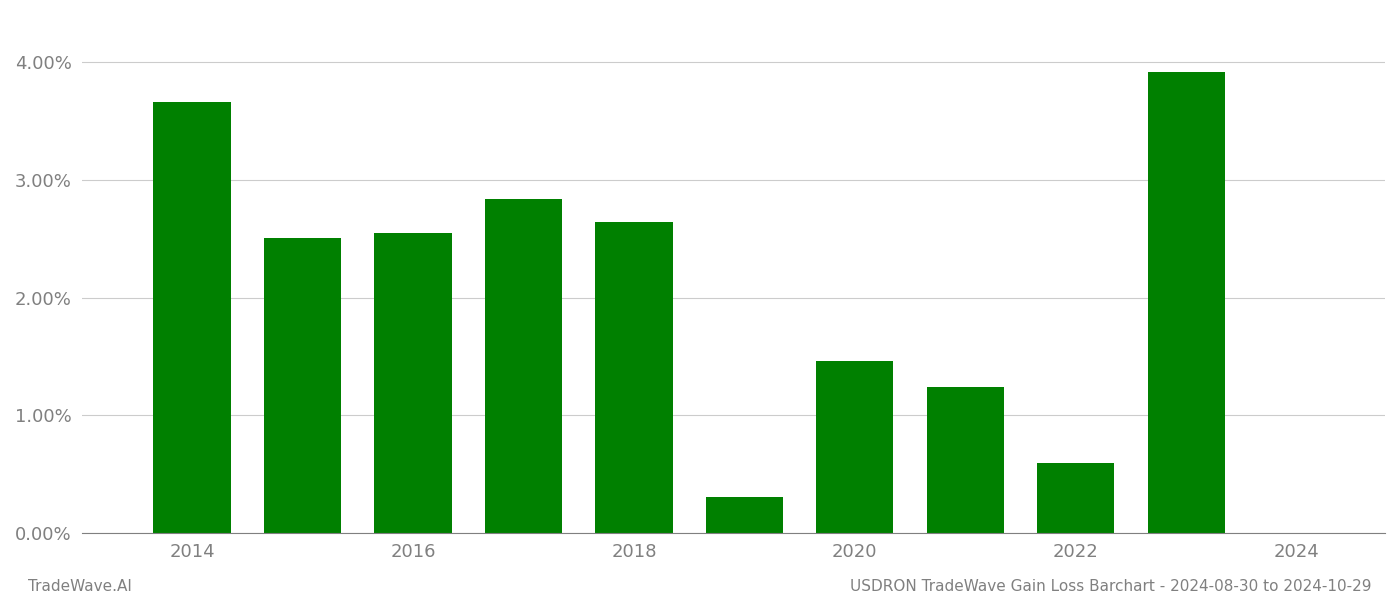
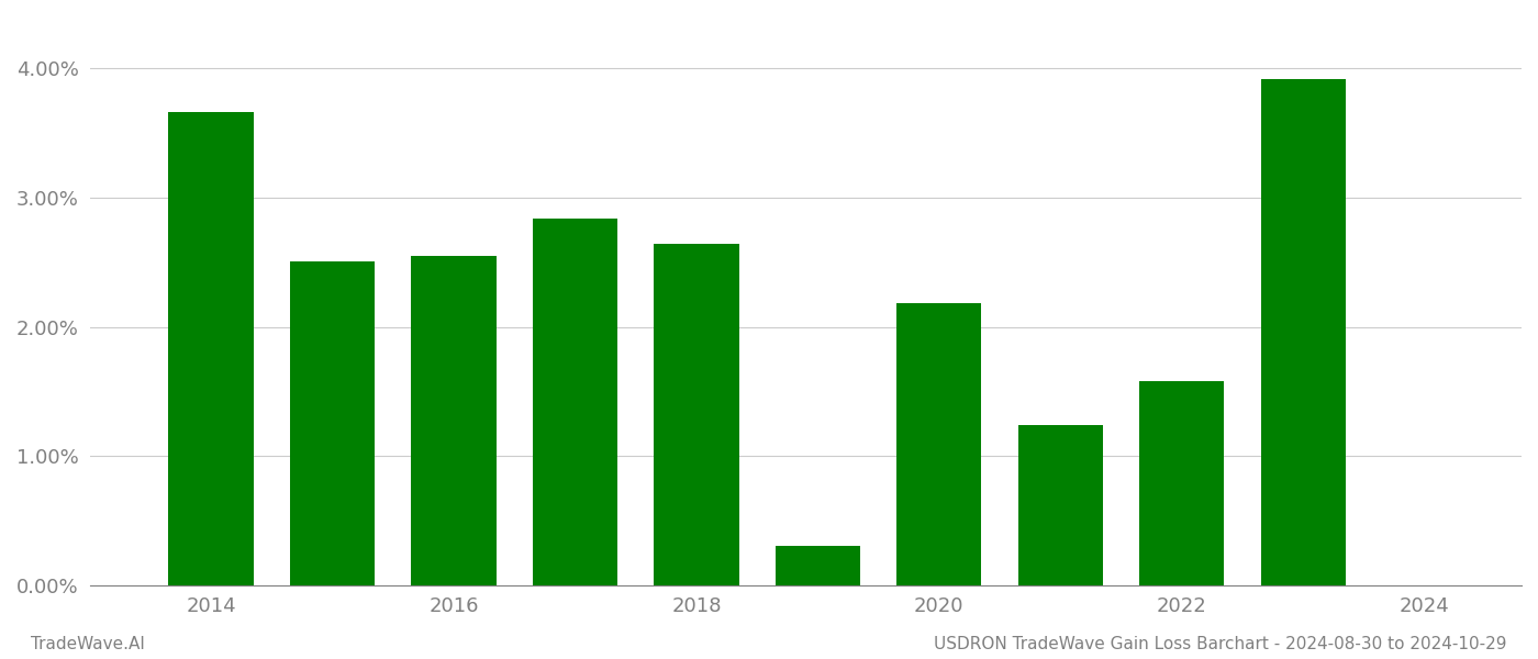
2020: 1.46% -> 2.18%
2022: 0.60% -> 1.58%
